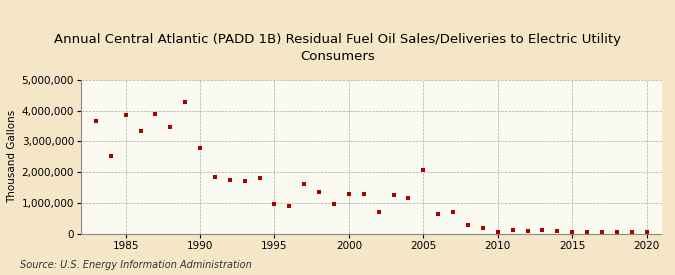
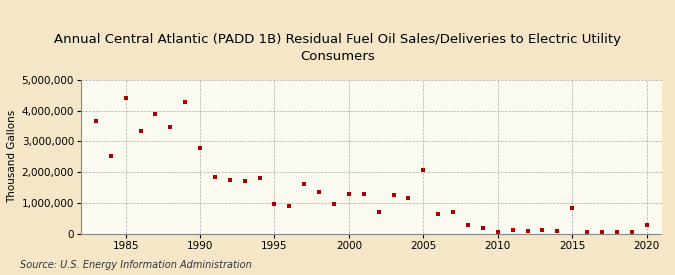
1985: 3,850,000 -> 4,400,000
2015: 60,000 -> 850,000
2020: 50,000 -> 300,000
